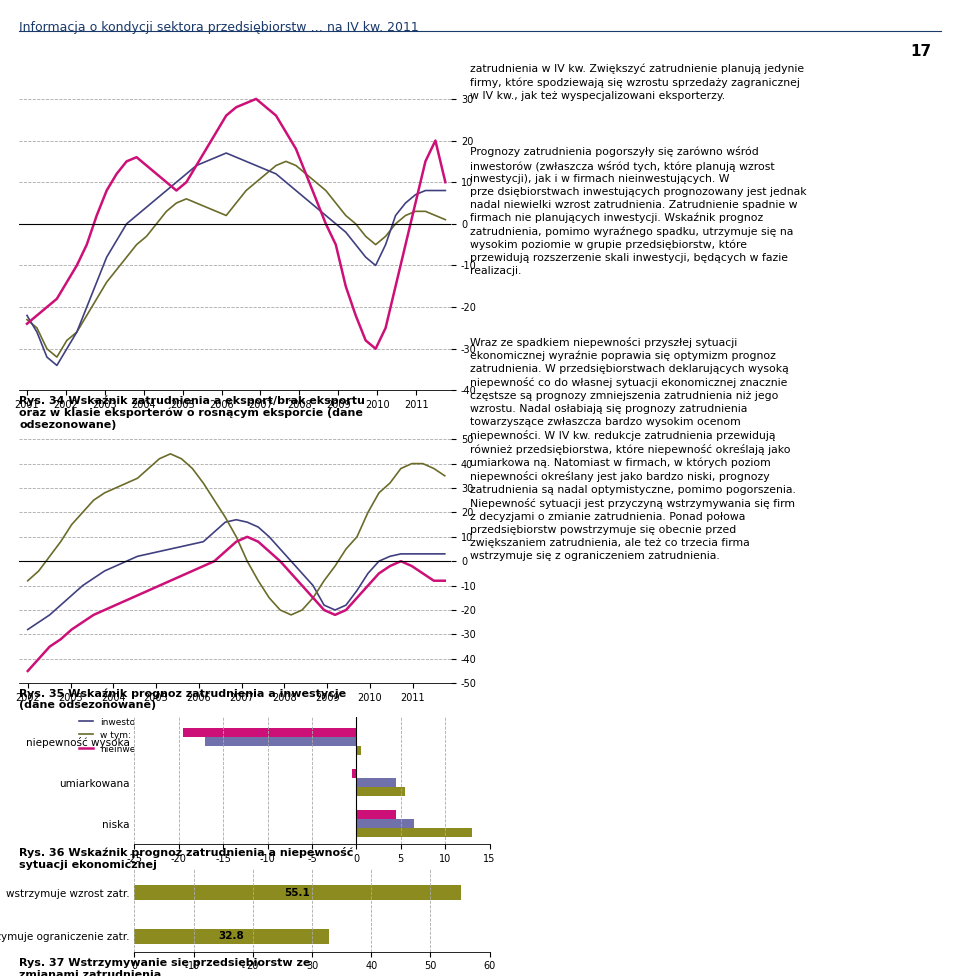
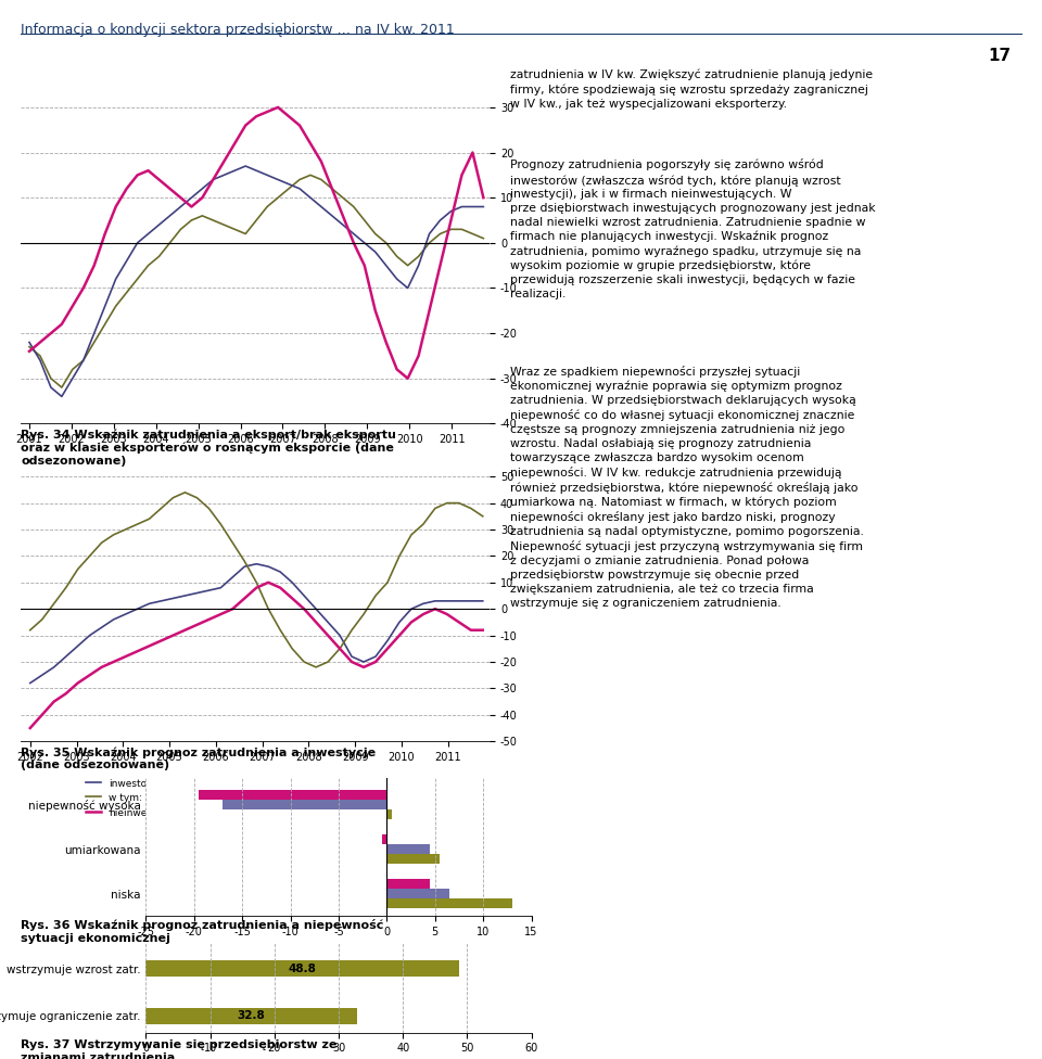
wstrzymuje wzrost zatr.: 55.1 -> 48.8
